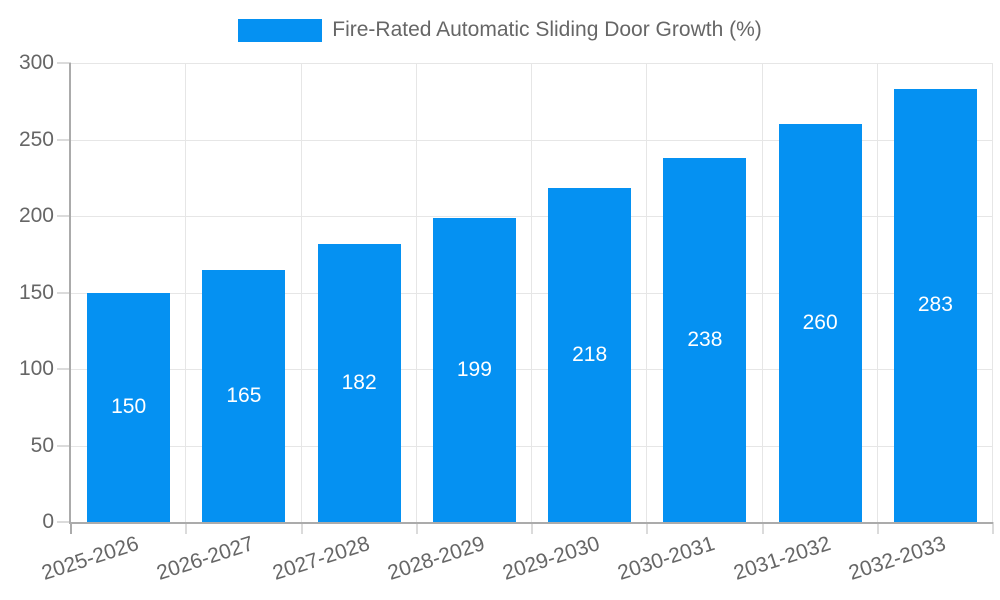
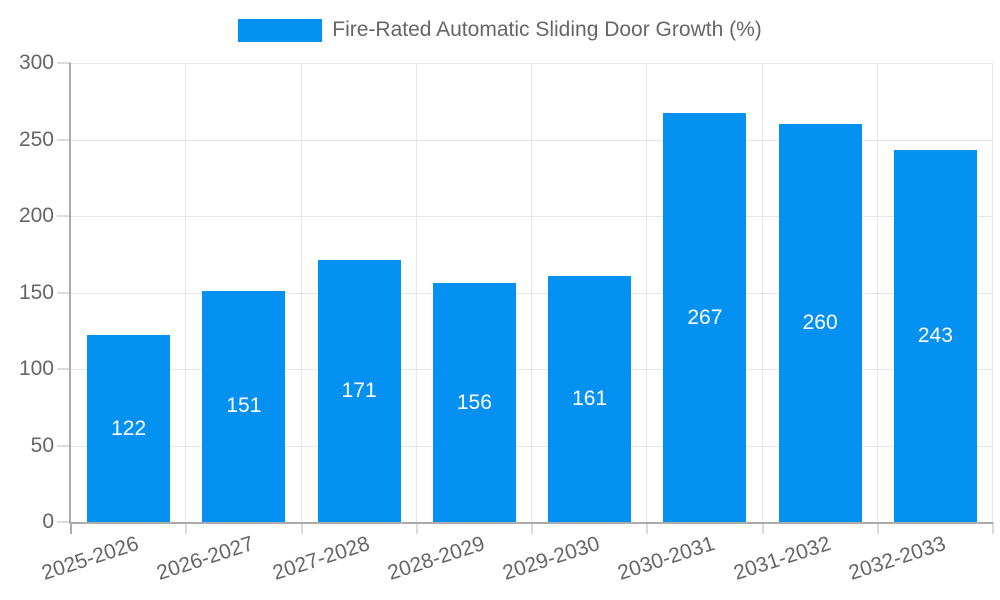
2025-2026: 150 -> 122
2026-2027: 165 -> 151
2027-2028: 182 -> 171
2028-2029: 199 -> 156
2029-2030: 218 -> 161
2030-2031: 238 -> 267
2032-2033: 283 -> 243
